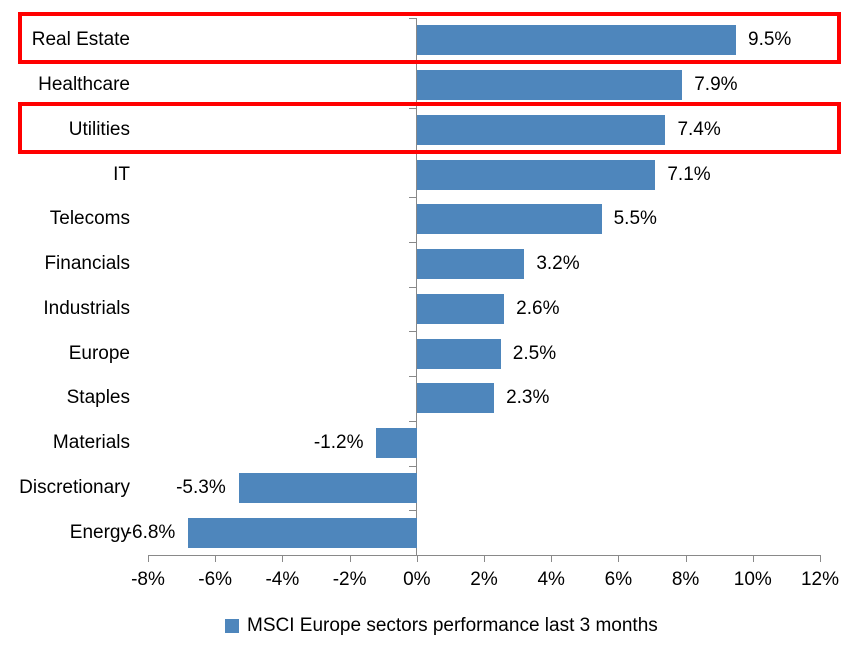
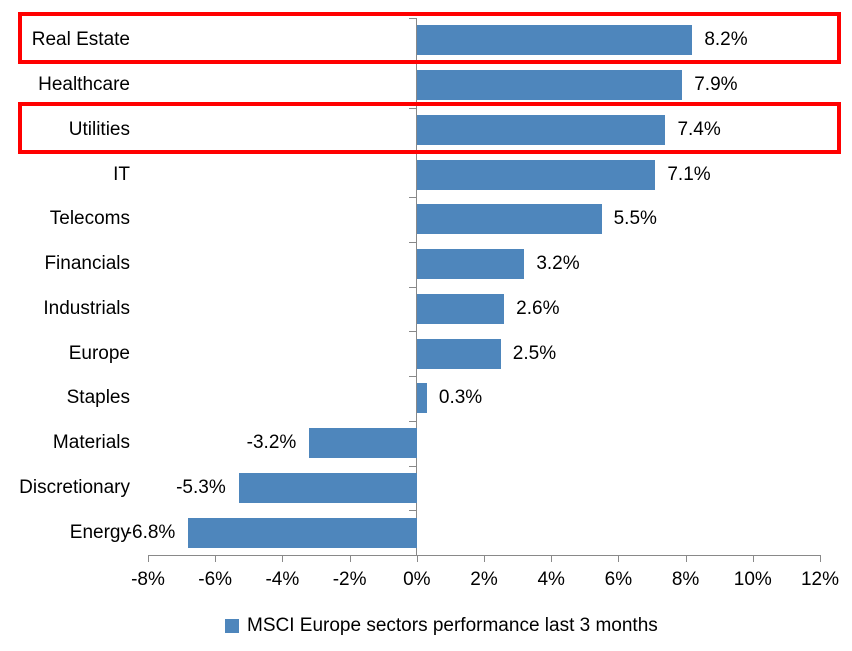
Real Estate: 9.5% -> 8.2%
Staples: 2.3% -> 0.3%
Materials: -1.2% -> -3.2%
